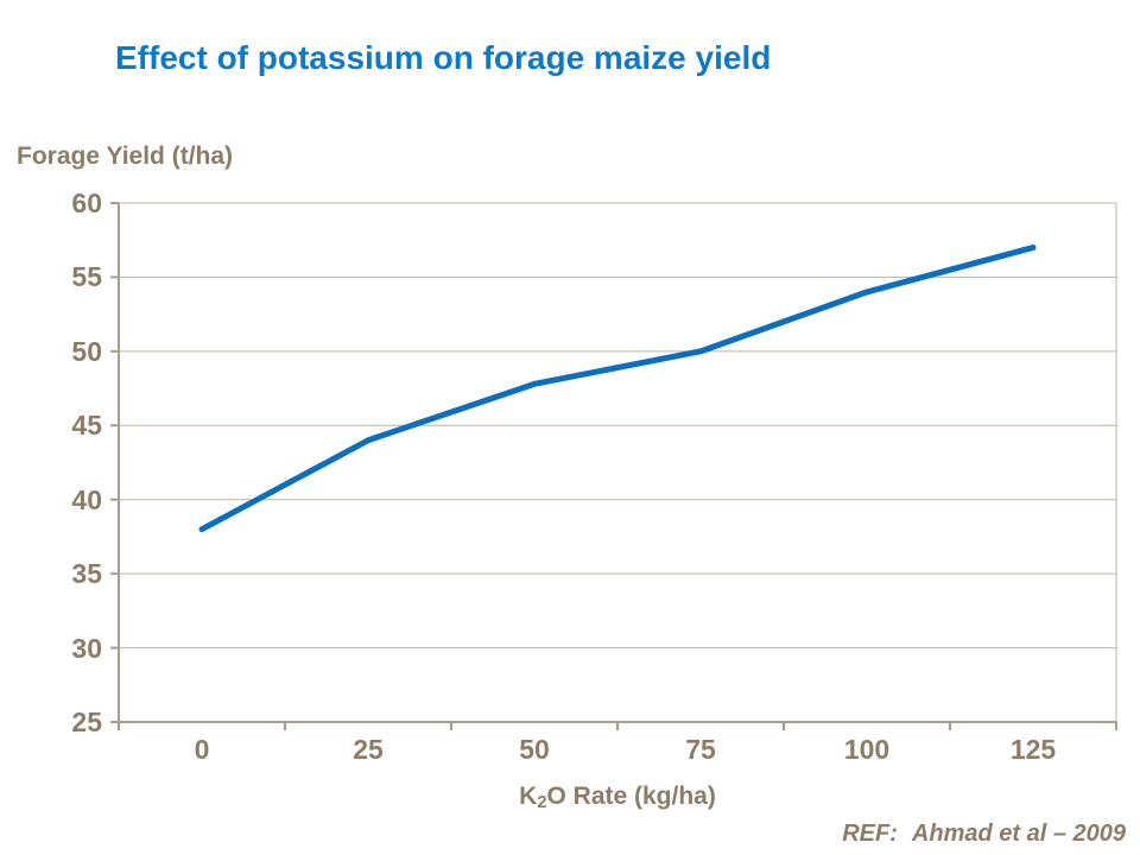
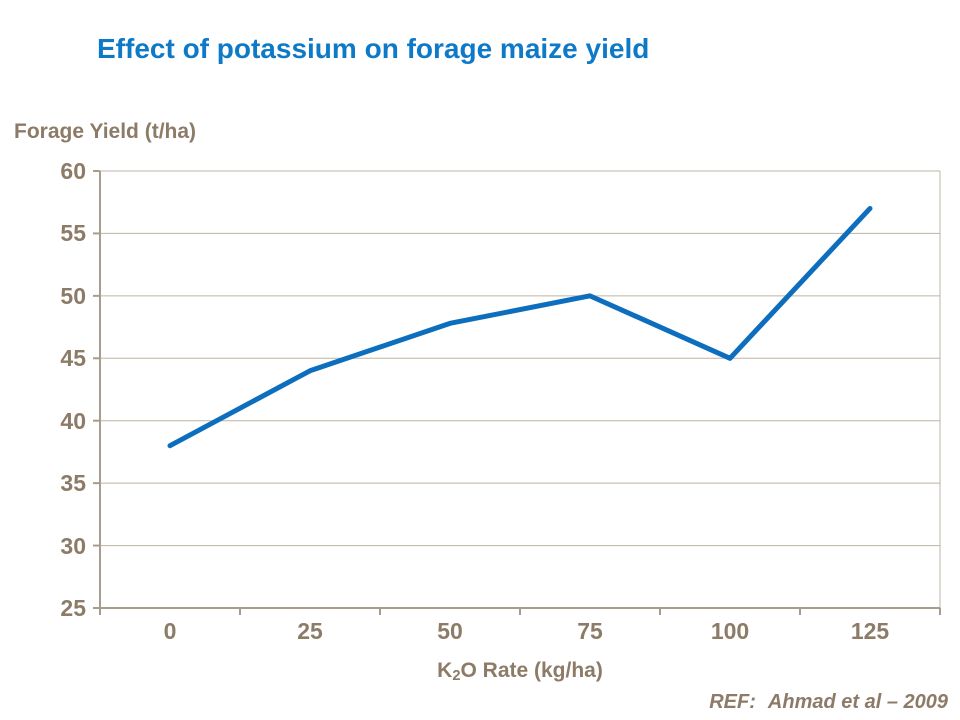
100: 54.0 -> 45.0
